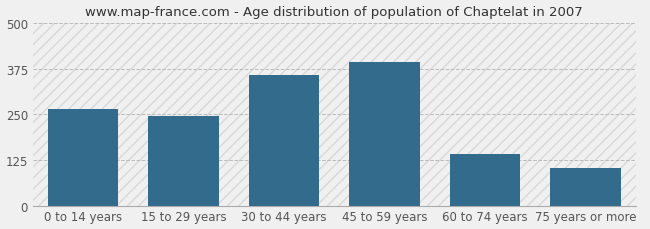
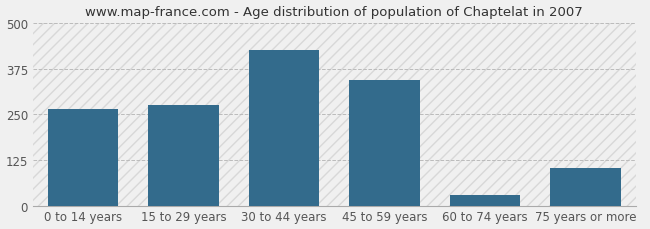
15 to 29 years: 245 -> 275
30 to 44 years: 357 -> 425
45 to 59 years: 392 -> 345
60 to 74 years: 142 -> 30
